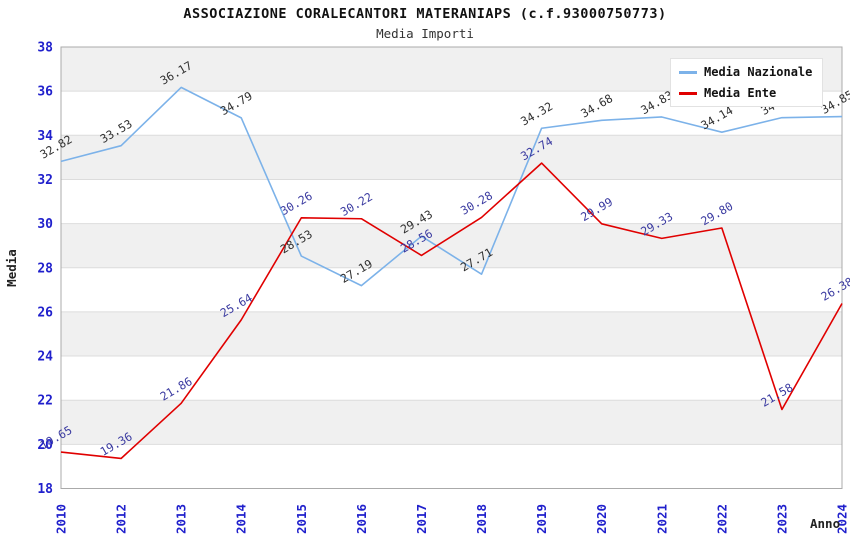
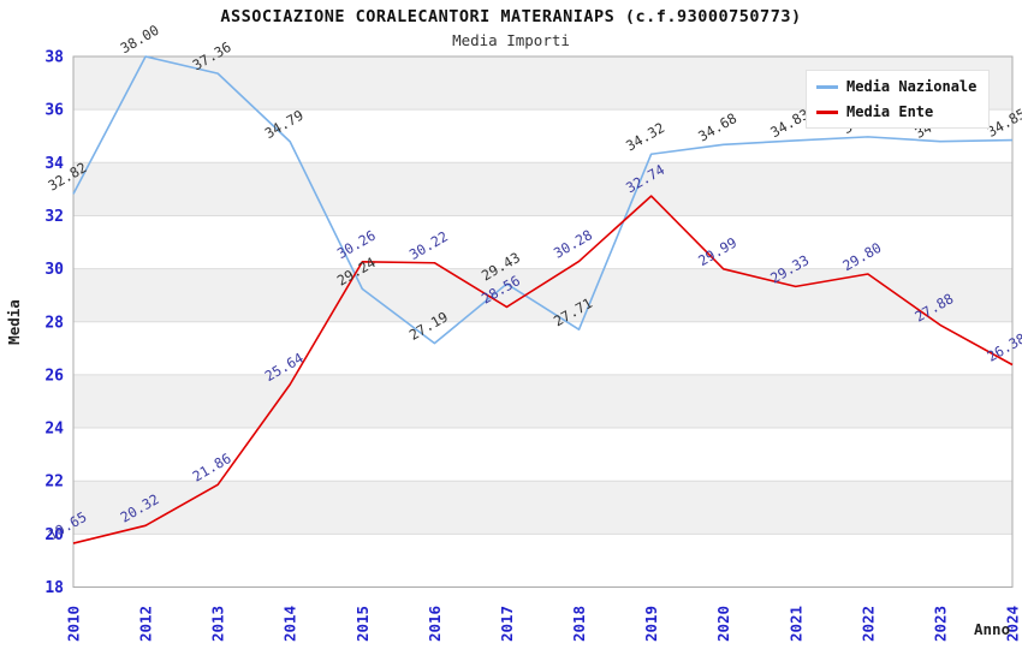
Media Nazionale/2012: 33.53 -> 38.00
Media Ente/2012: 19.36 -> 20.32
Media Nazionale/2013: 36.17 -> 37.36
Media Nazionale/2015: 28.53 -> 29.24
Media Nazionale/2022: 34.14 -> 34.97
Media Ente/2023: 21.58 -> 27.88
